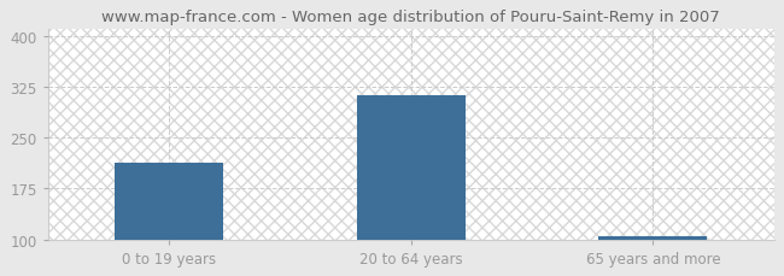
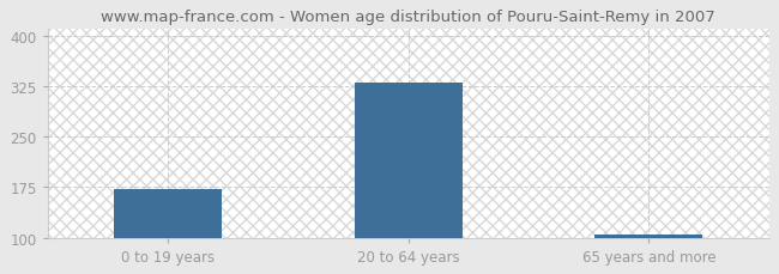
0 to 19 years: 214 -> 173
20 to 64 years: 312 -> 330
